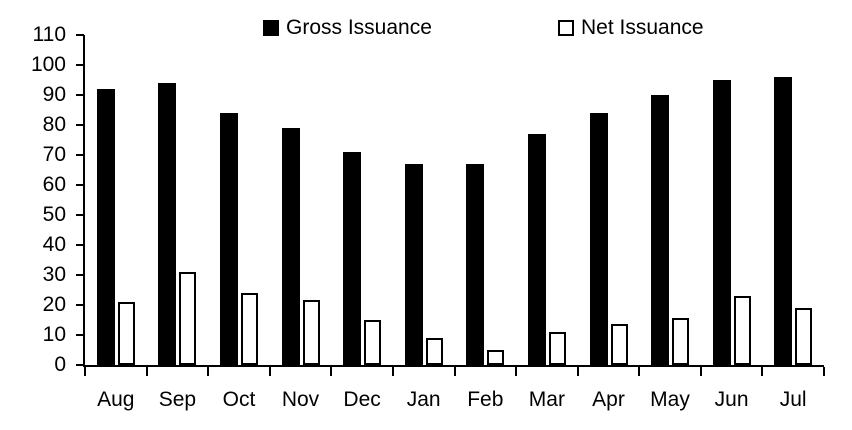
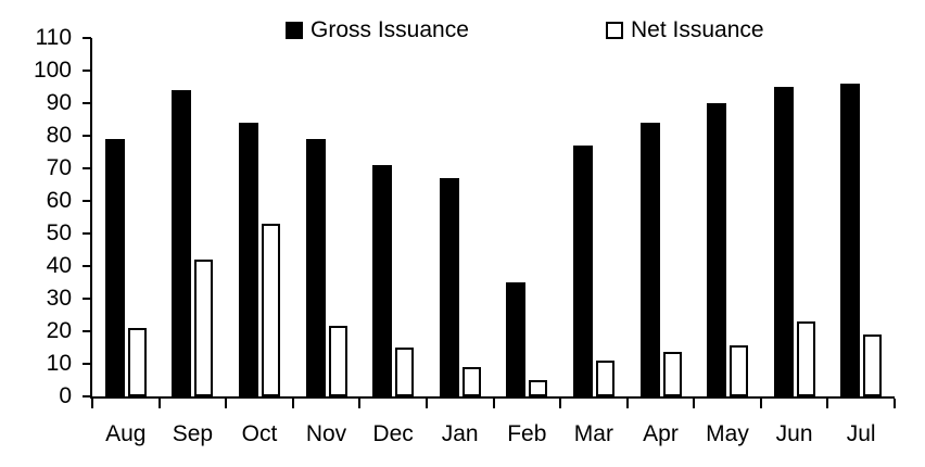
Gross Issuance/Aug: 92 -> 79
Net Issuance/Sep: 31 -> 42
Net Issuance/Oct: 24 -> 53
Gross Issuance/Feb: 67 -> 35
